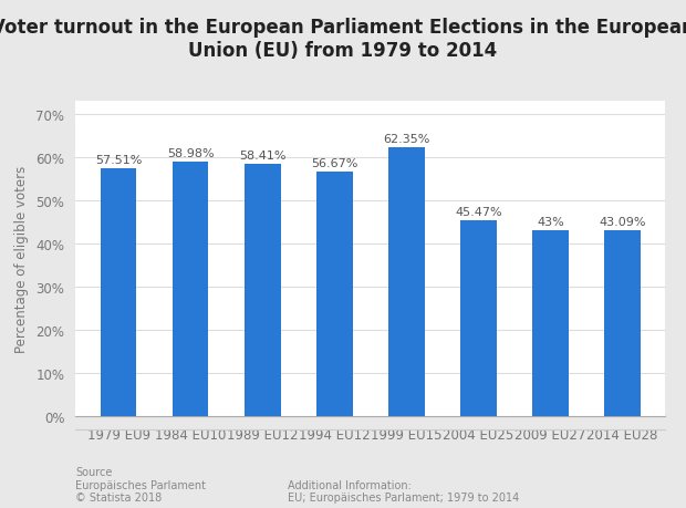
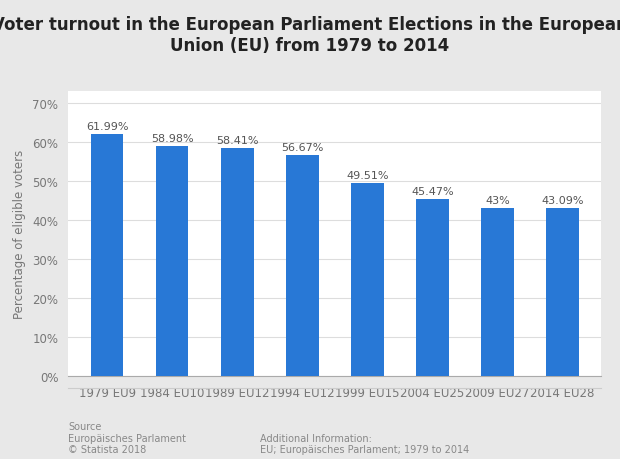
1979 EU9: 57.51% -> 61.99%
1999 EU15: 62.35% -> 49.51%
